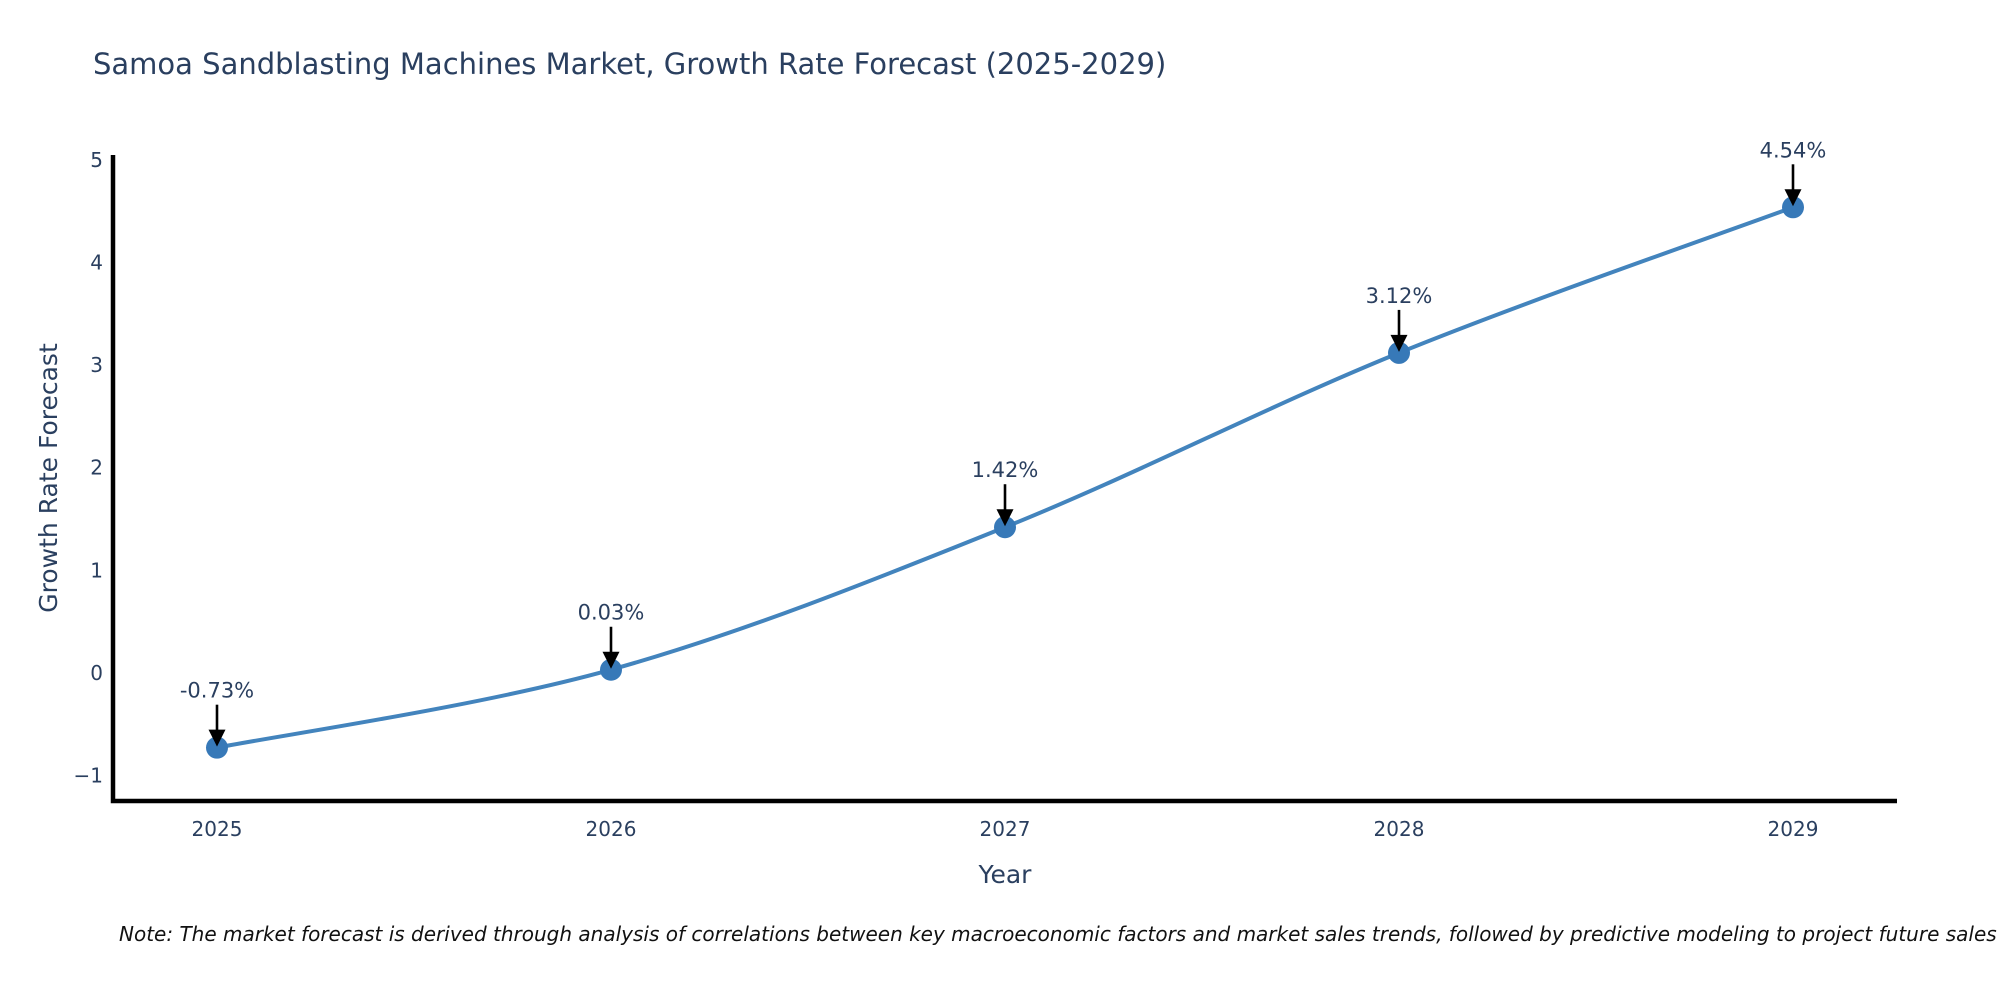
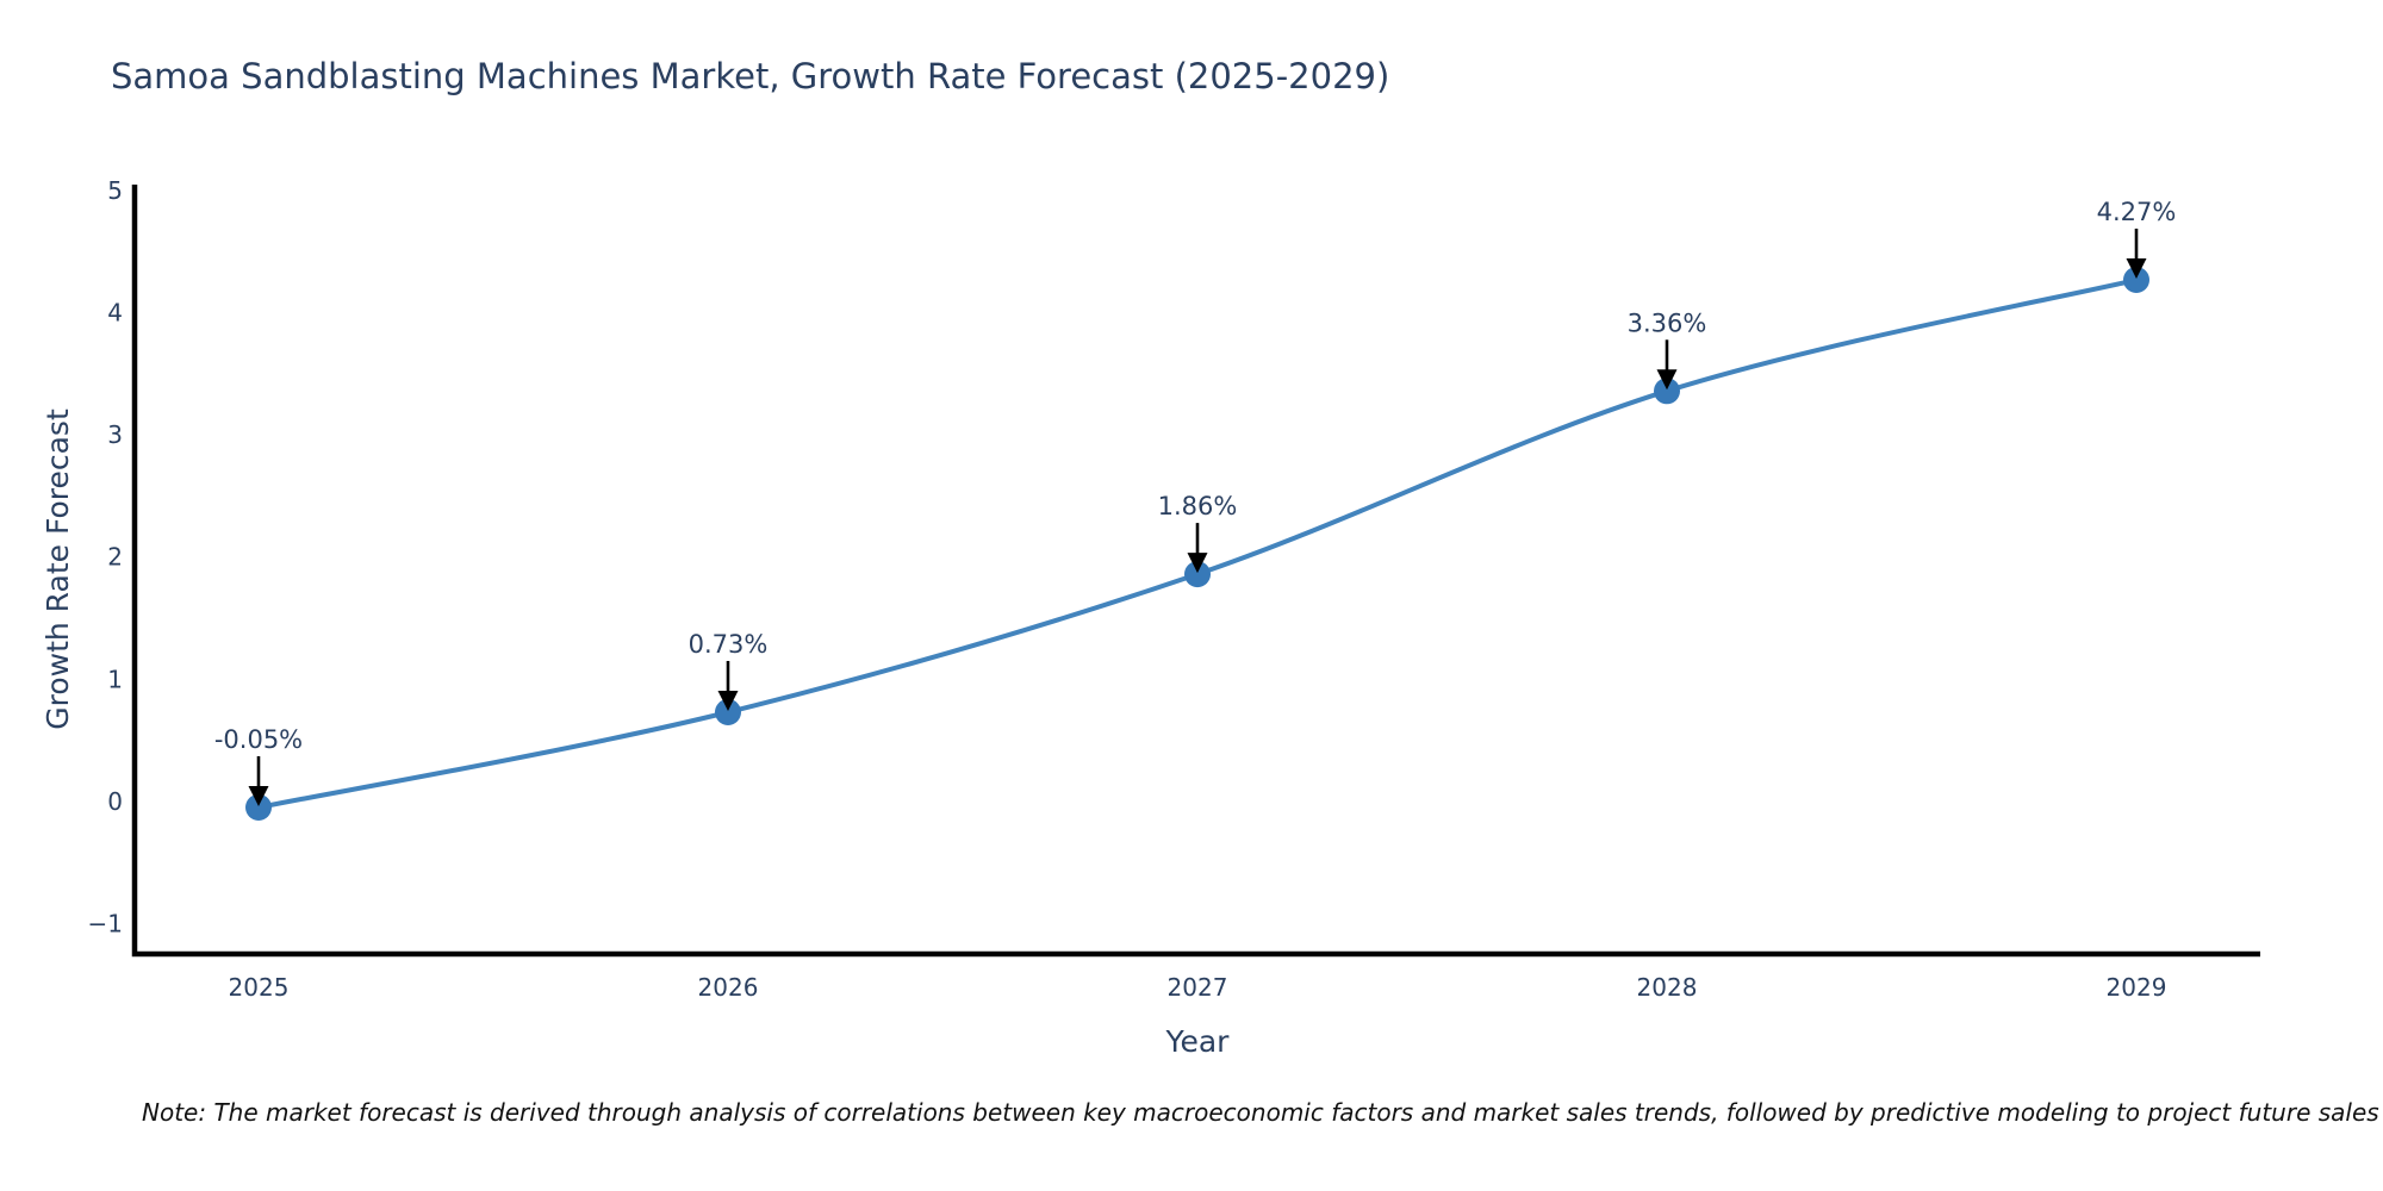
2025: -0.73% -> -0.05%
2026: 0.03% -> 0.73%
2027: 1.42% -> 1.86%
2028: 3.12% -> 3.36%
2029: 4.54% -> 4.27%
